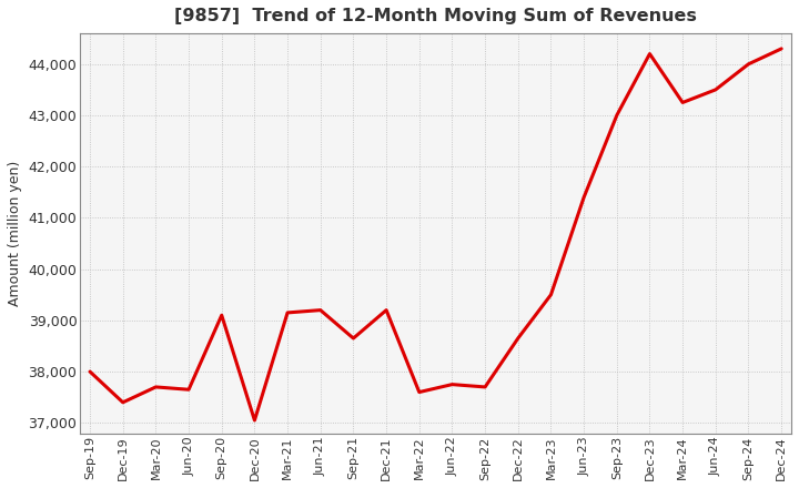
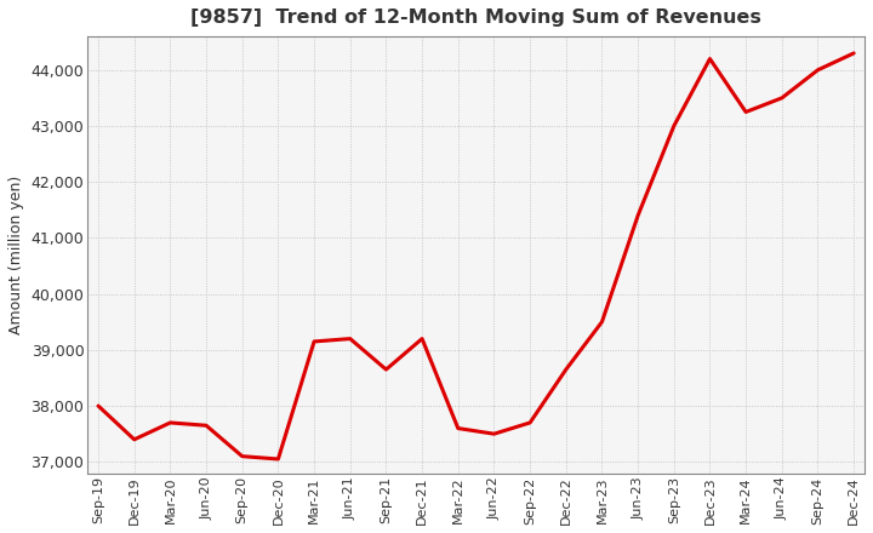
Sep-20: 39,100 -> 37,100
Jun-22: 37,750 -> 37,500
